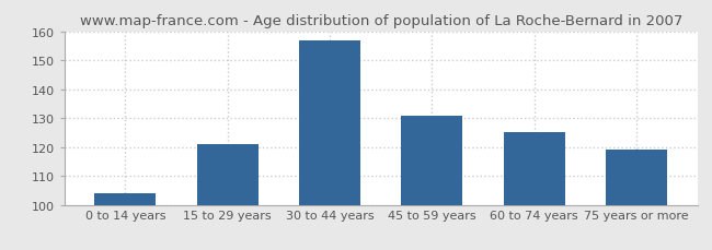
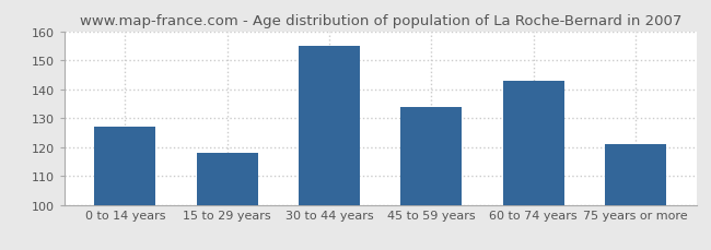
0 to 14 years: 104 -> 127
15 to 29 years: 121 -> 118
30 to 44 years: 157 -> 155
45 to 59 years: 131 -> 134
60 to 74 years: 125 -> 143
75 years or more: 119 -> 121
